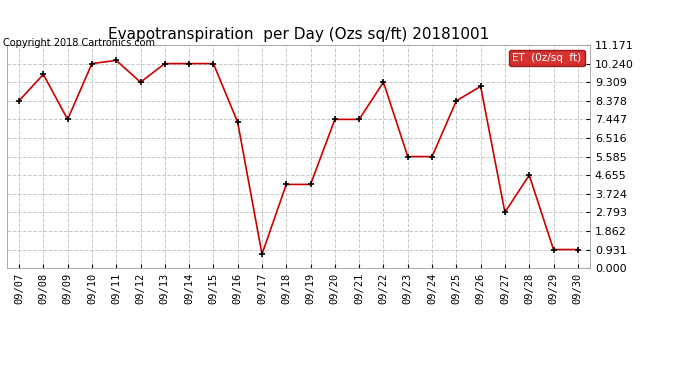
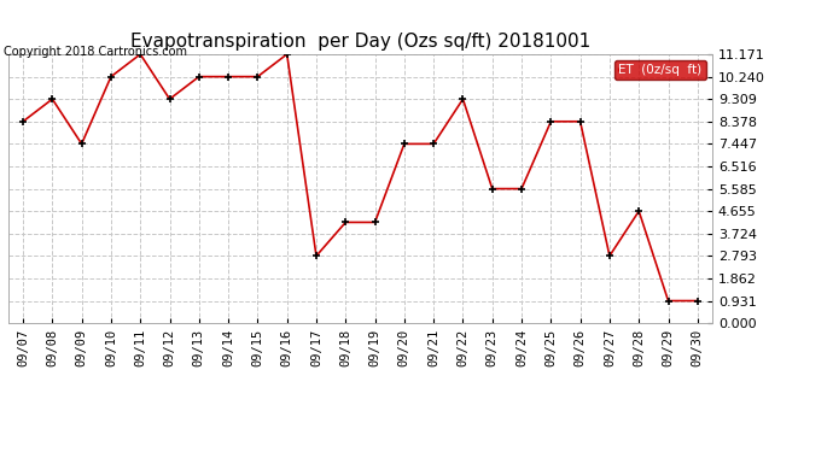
09/08: 9.7 -> 9.3
09/11: 10.4 -> 11.2
09/16: 7.3 -> 11.2
09/17: 0.7 -> 2.8
09/26: 9.1 -> 8.4
